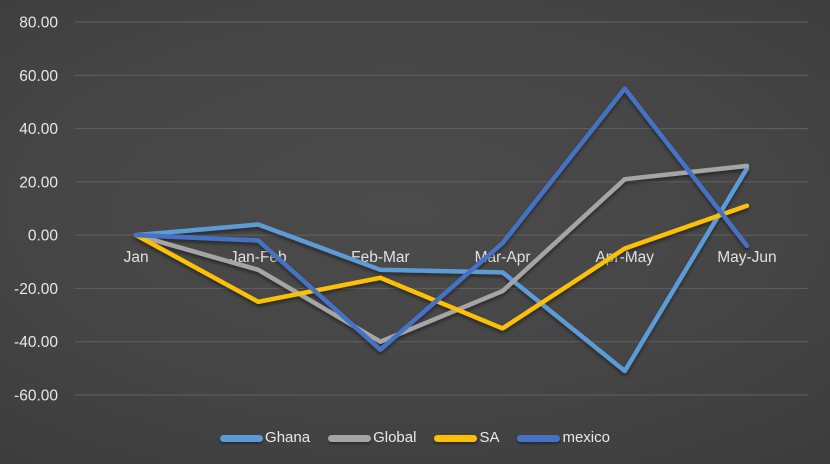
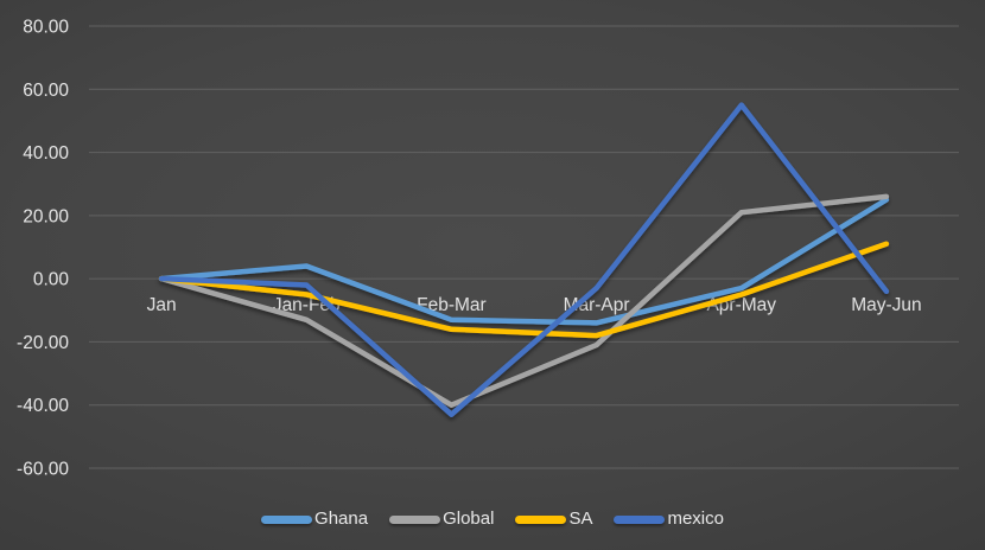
SA/Jan-Feb: -25 -> -5
SA/Mar-Apr: -35 -> -18
Ghana/Apr-May: -51 -> -3
